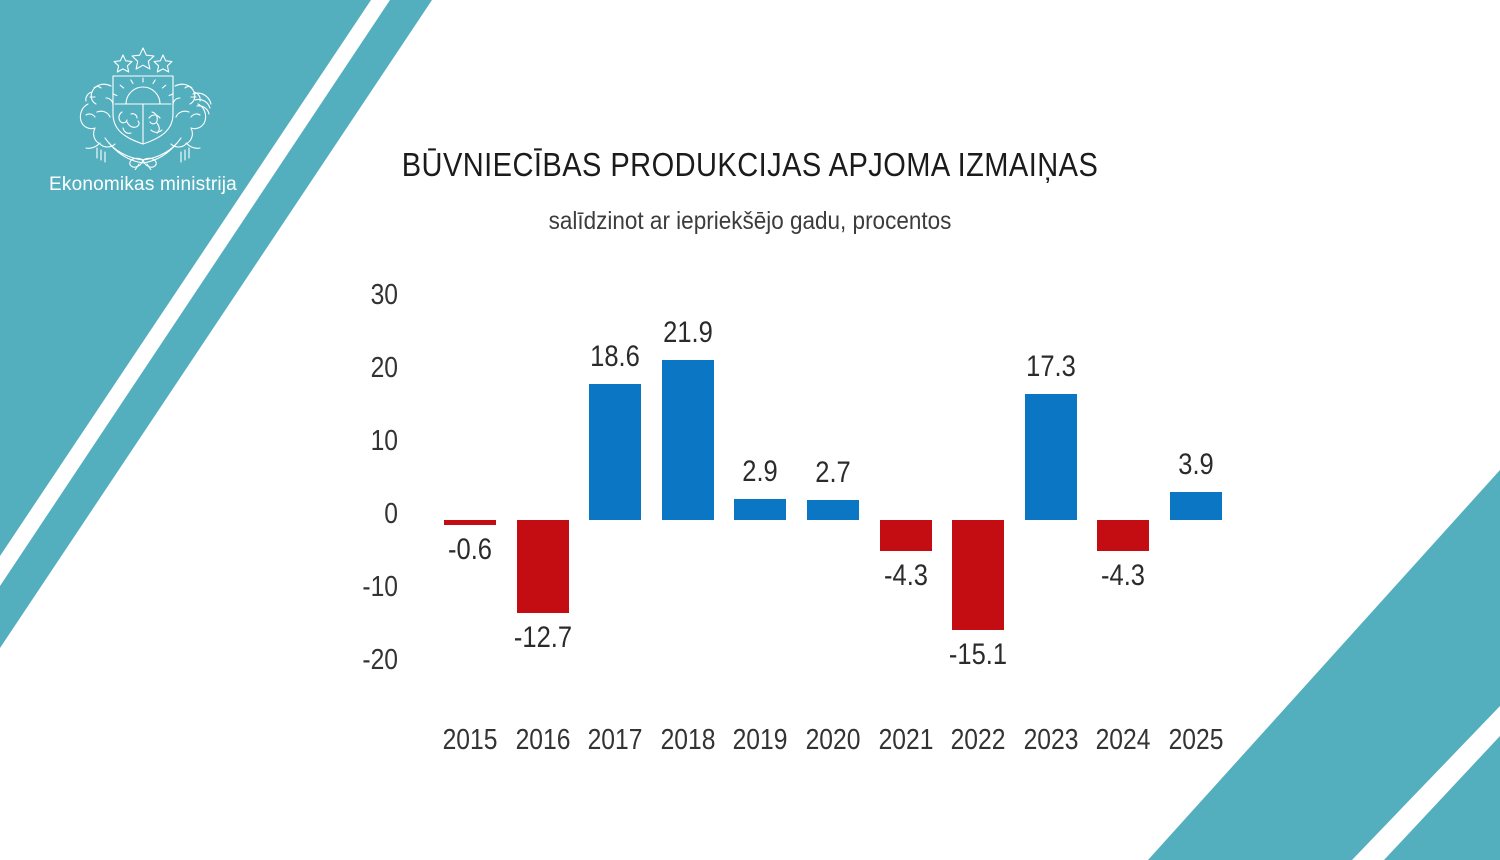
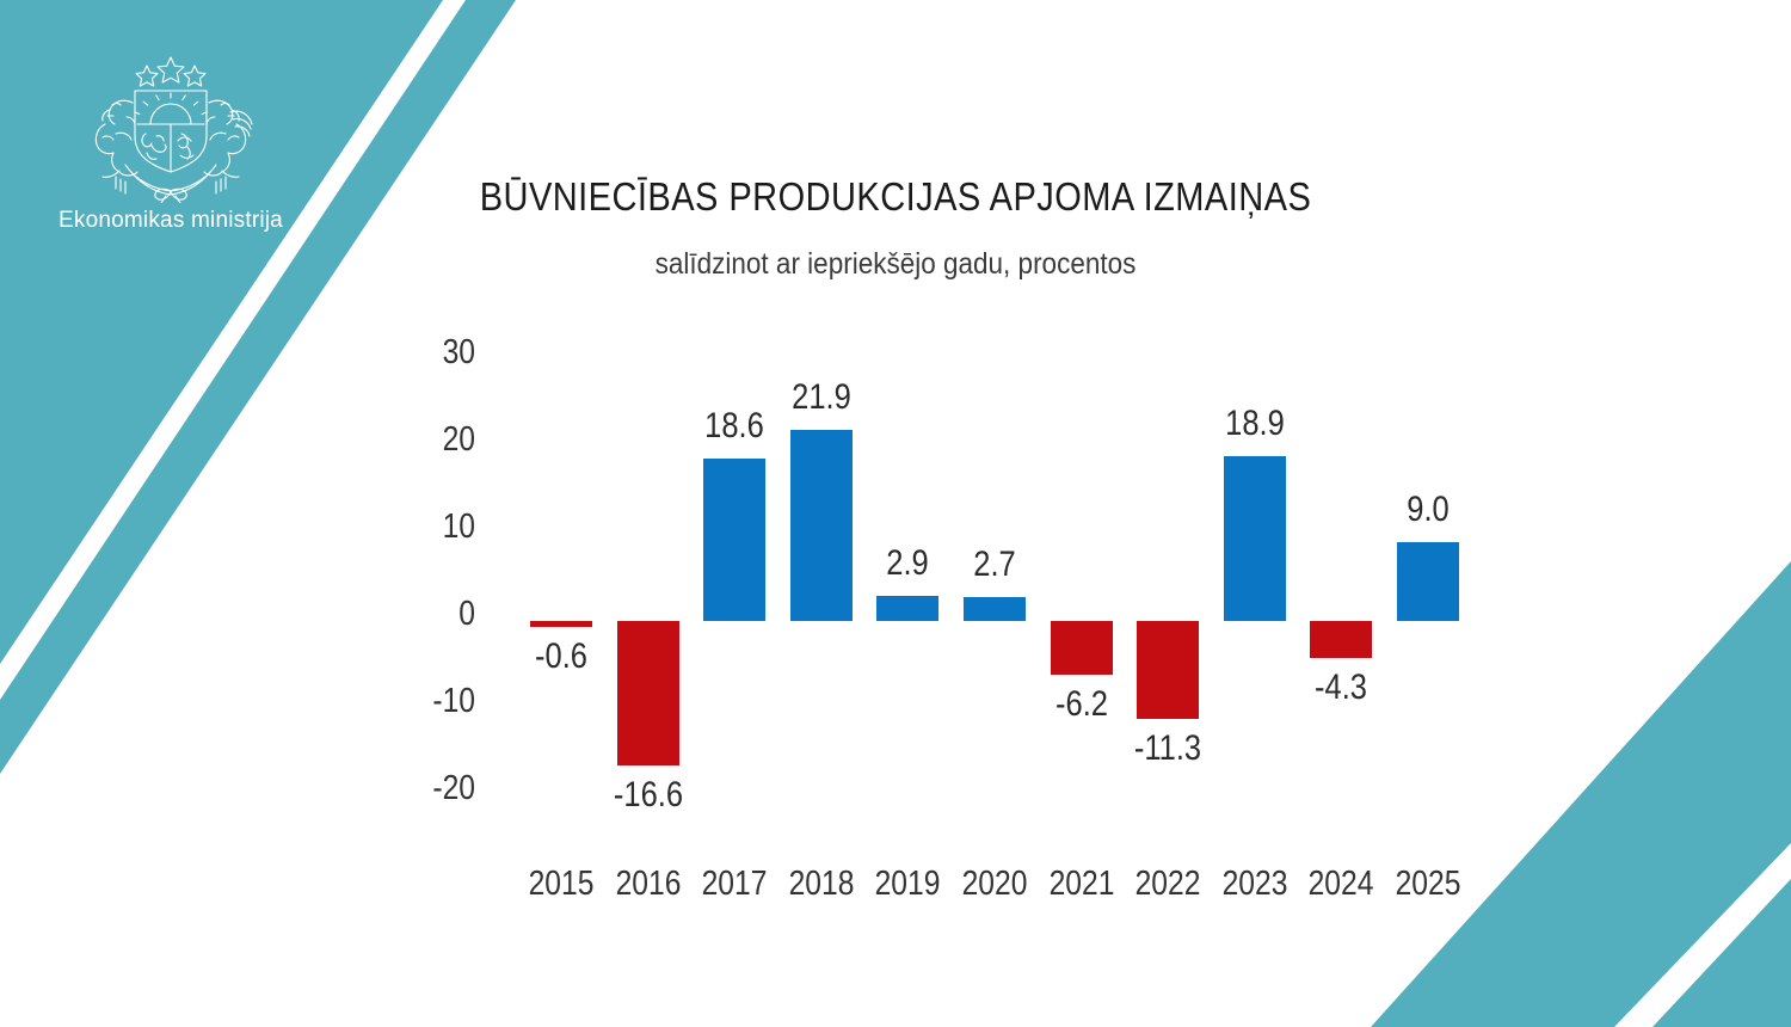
2016: -12.7 -> -16.6
2021: -4.3 -> -6.2
2022: -15.1 -> -11.3
2023: 17.3 -> 18.9
2025: 3.9 -> 9.0
